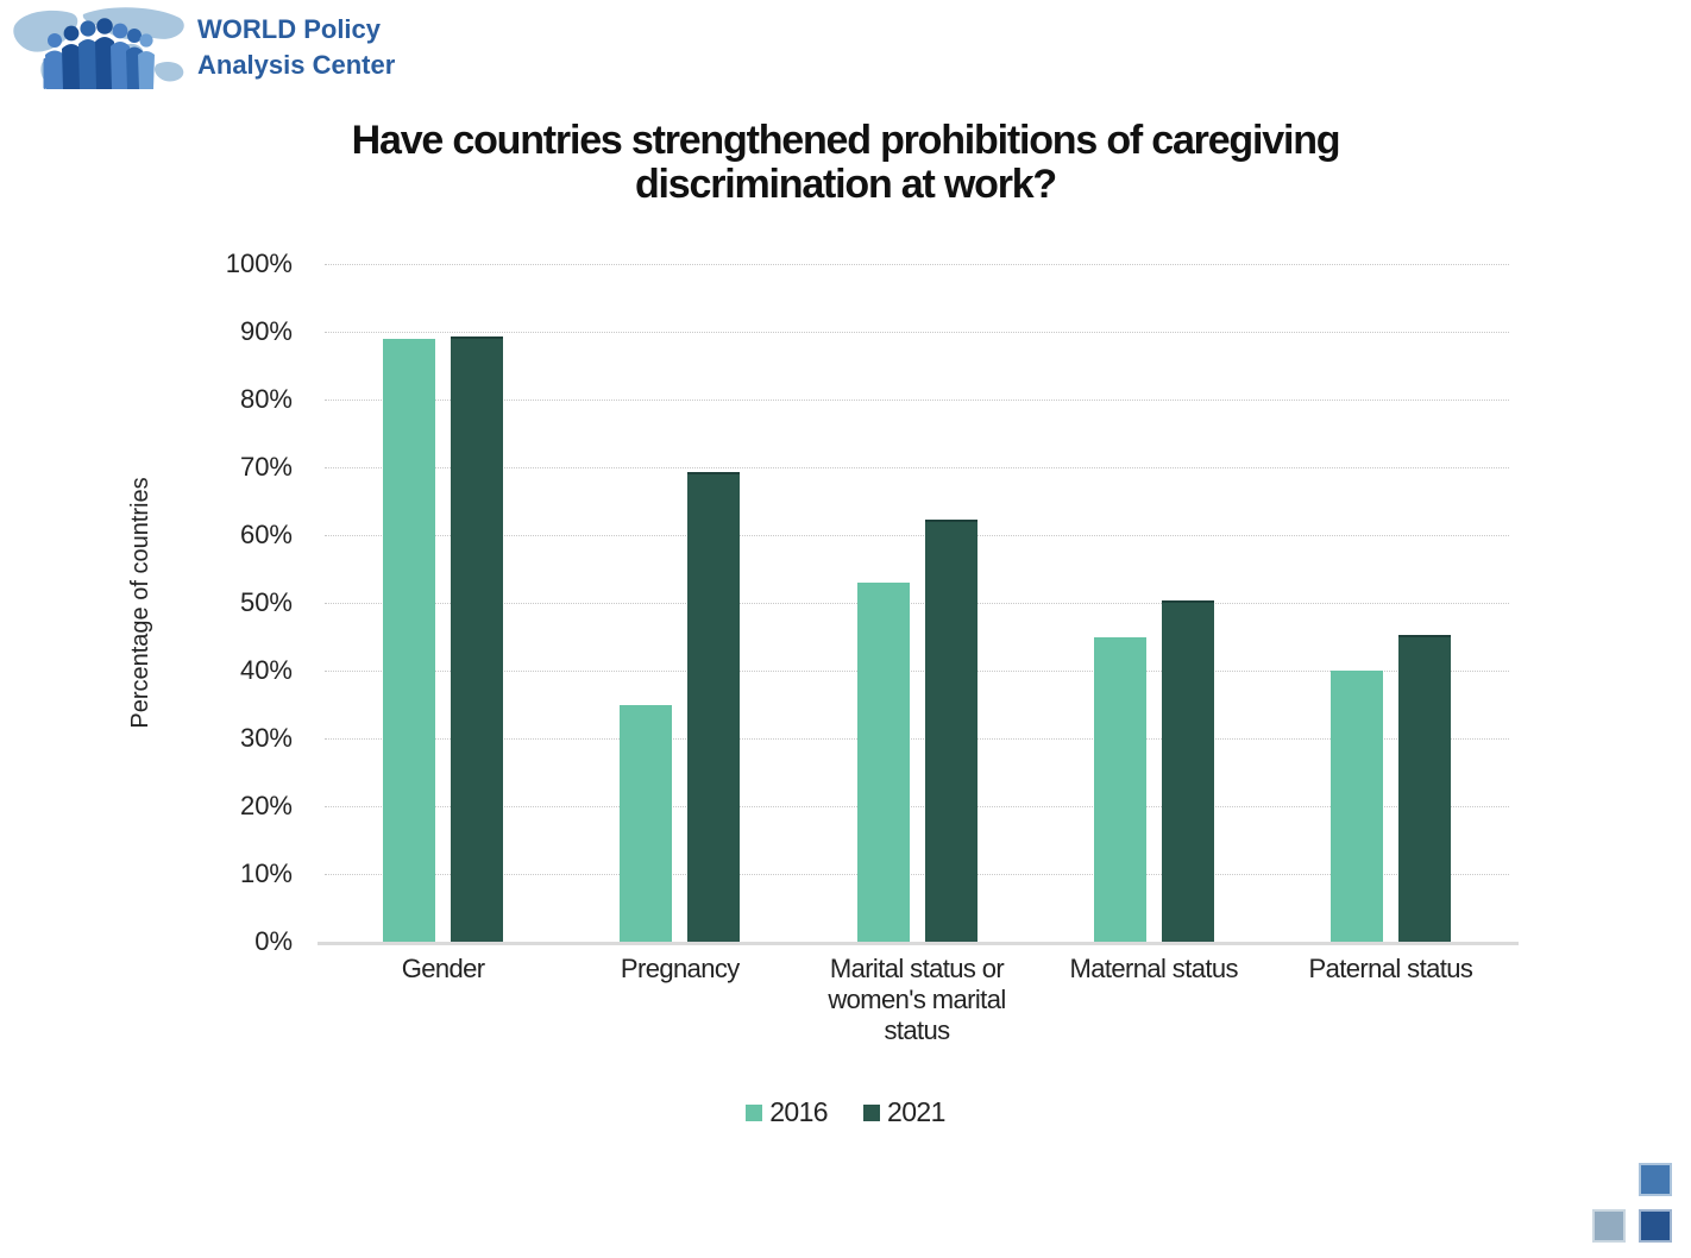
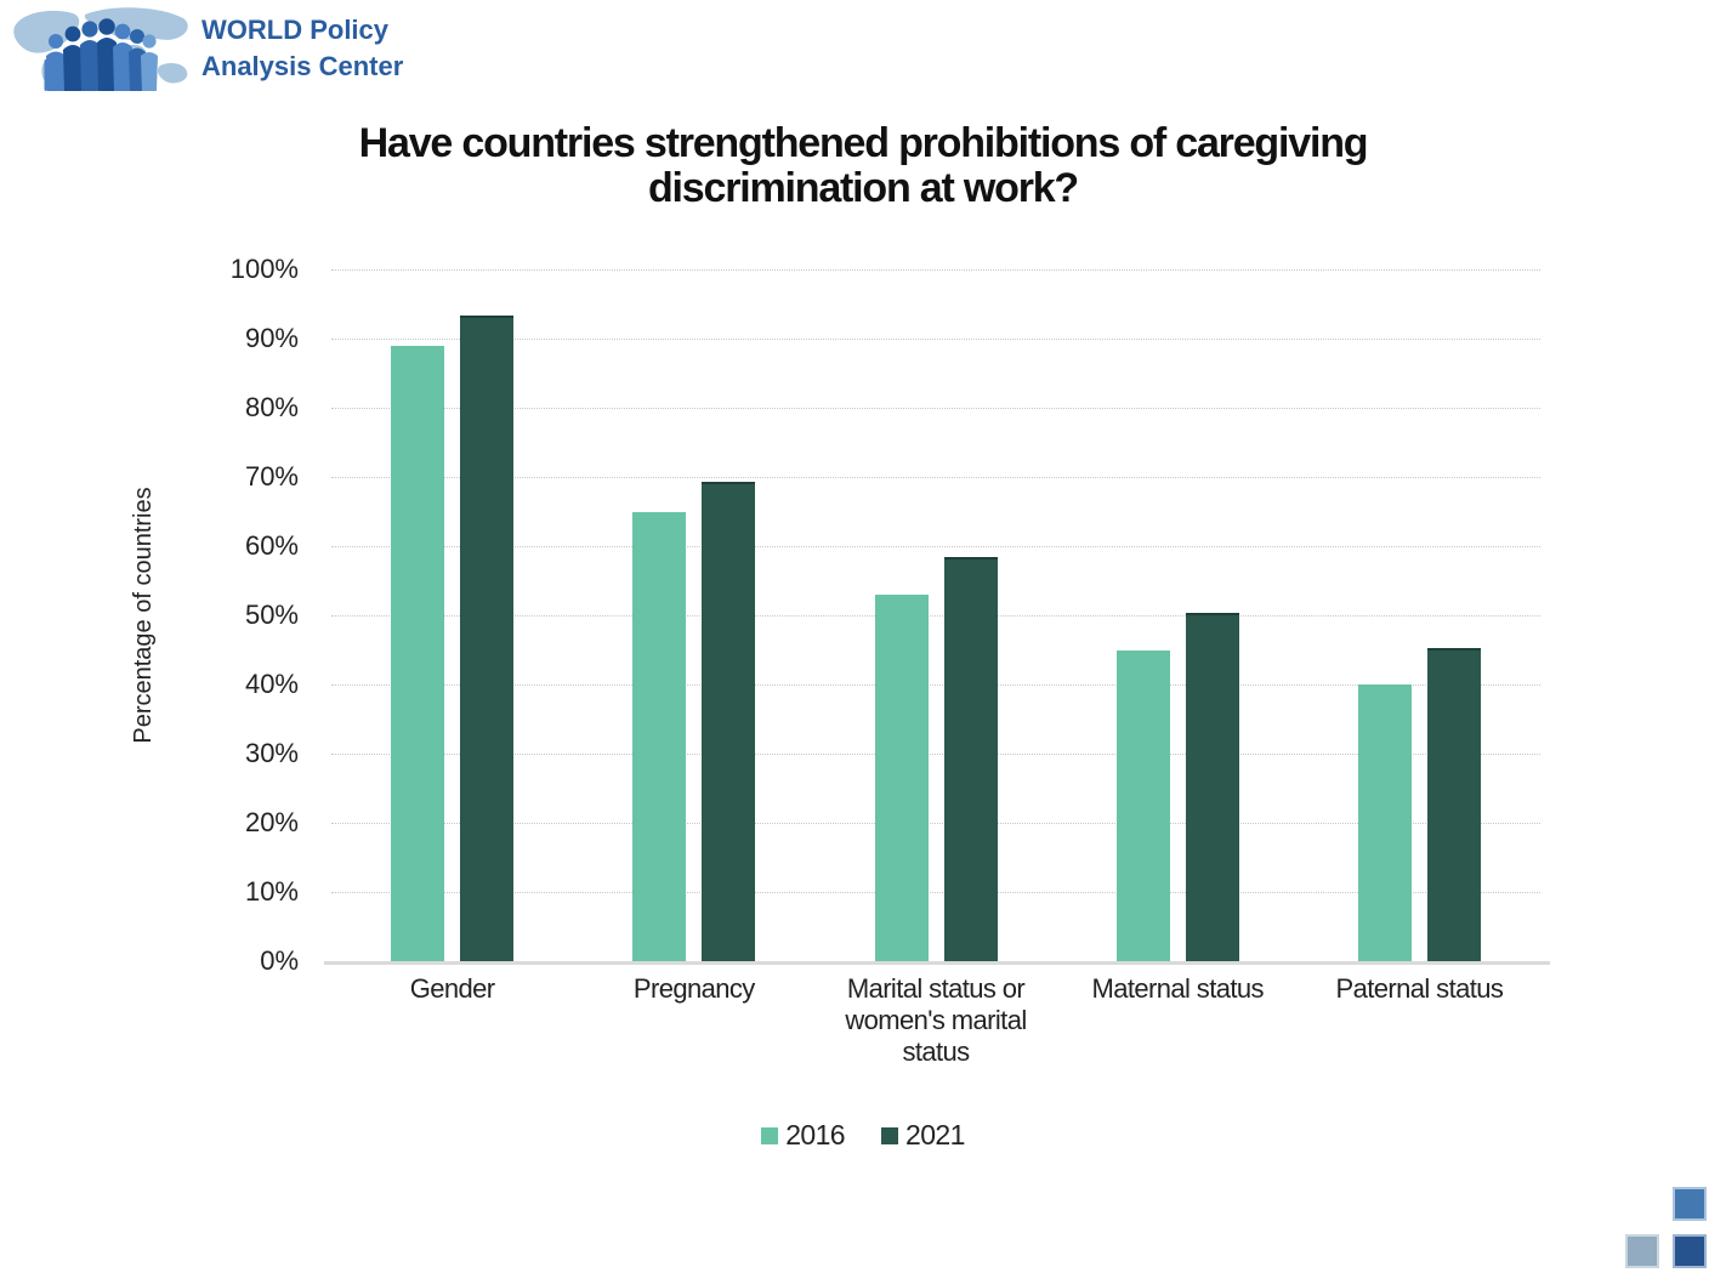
2021/Gender: 89% -> 93%
2016/Pregnancy: 35% -> 65%
2021/Marital status or women's marital status: 62% -> 58%
